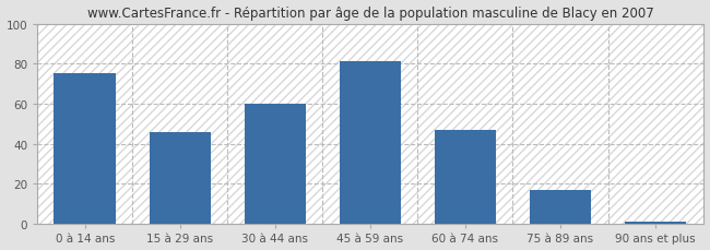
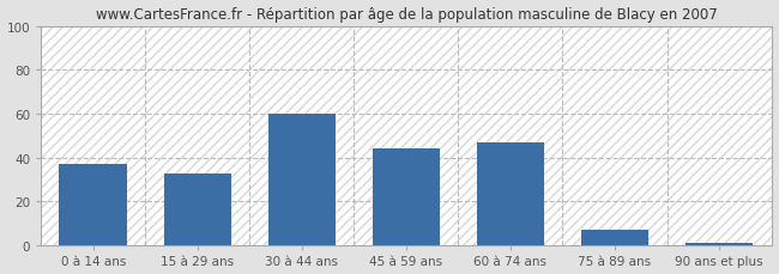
0 à 14 ans: 75 -> 37
15 à 29 ans: 46 -> 33
45 à 59 ans: 81 -> 44
75 à 89 ans: 17 -> 7
